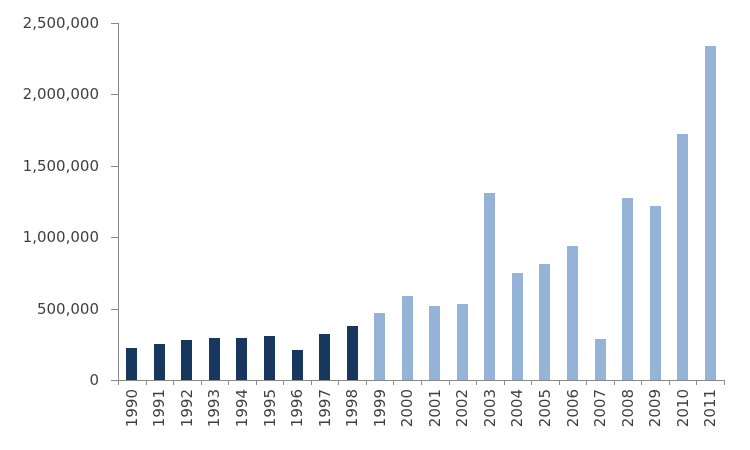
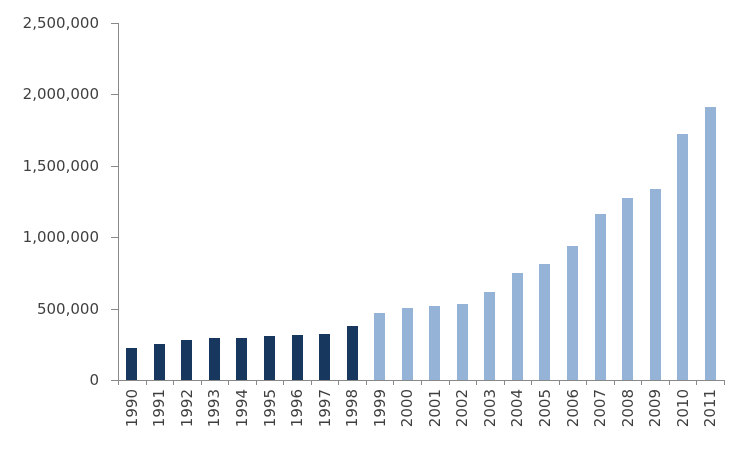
1996: 210000 -> 320000
2000: 590000 -> 500000
2003: 1310000 -> 620000
2007: 290000 -> 1160000
2009: 1220000 -> 1340000
2011: 2340000 -> 1910000
